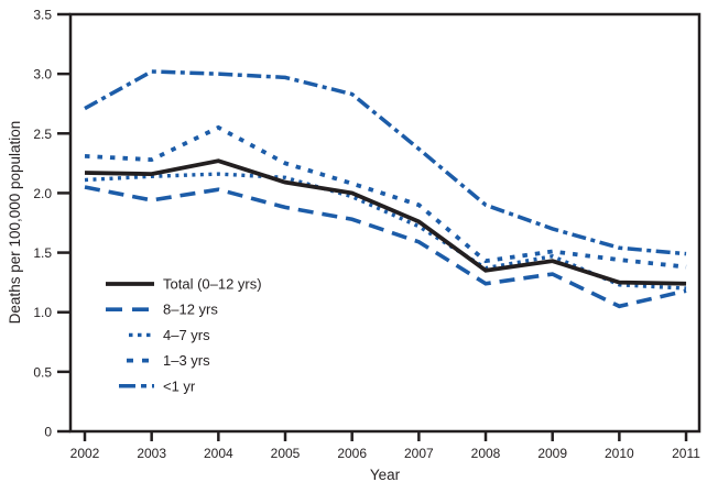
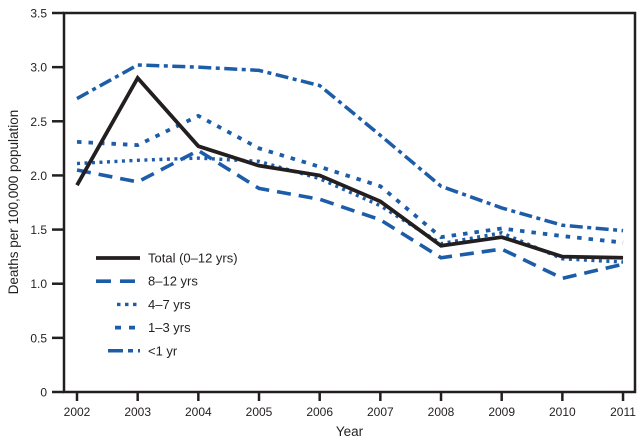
Total (0–12 yrs)/2002: 2.17 -> 1.91
Total (0–12 yrs)/2003: 2.16 -> 2.90
8–12 yrs/2004: 2.03 -> 2.23
